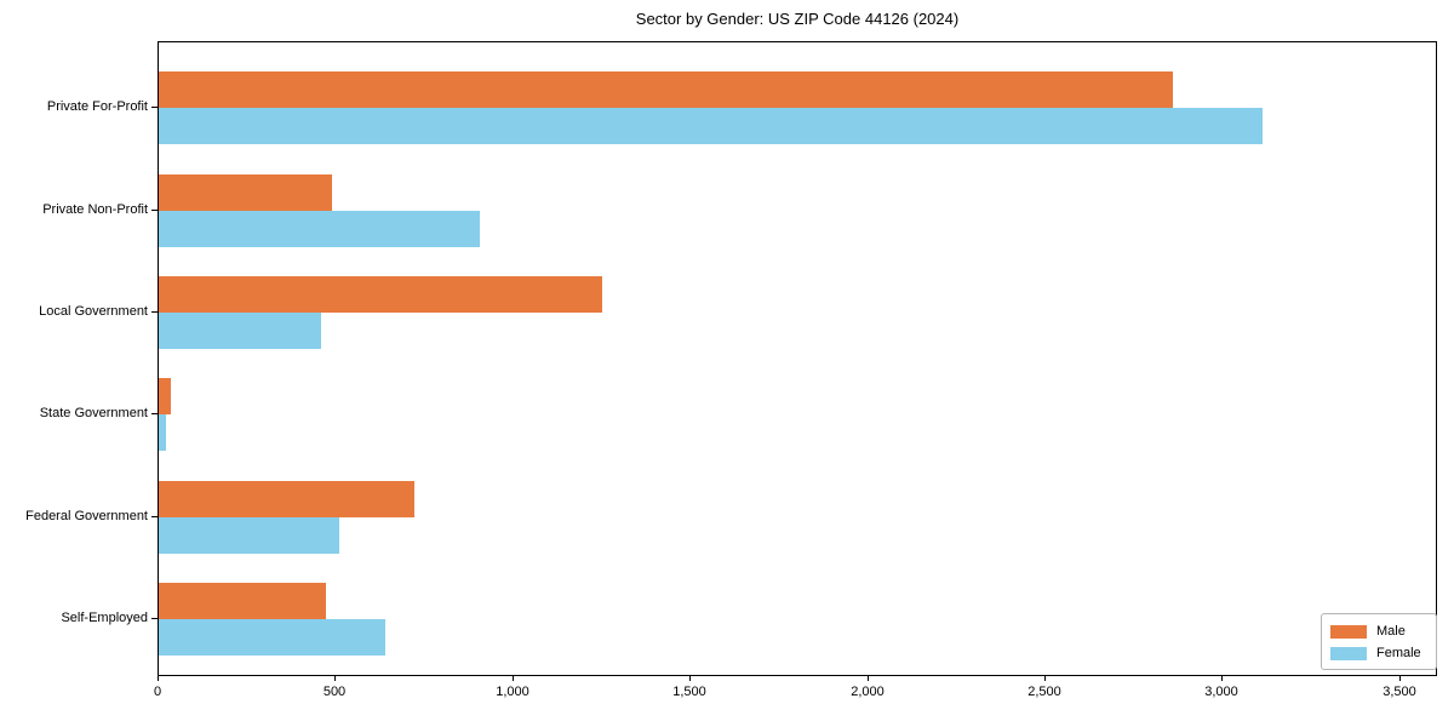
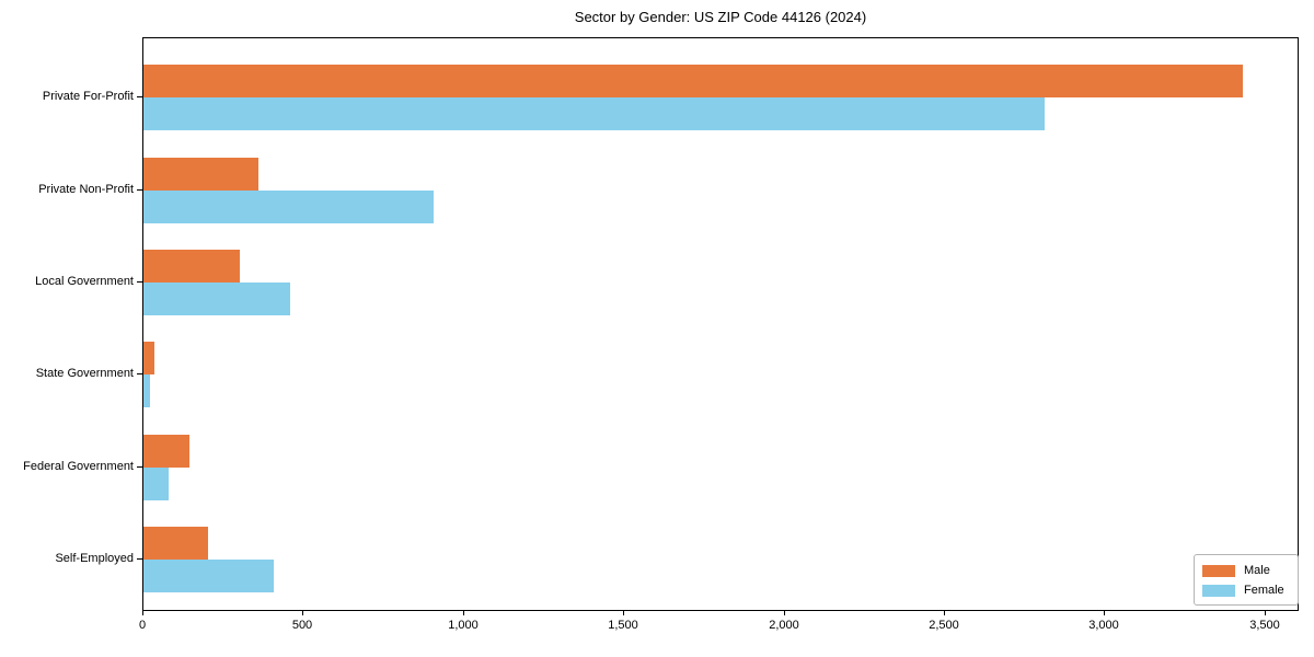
Male/Private For-Profit: 2860 -> 3430
Female/Private For-Profit: 3110 -> 2810
Male/Private Non-Profit: 490 -> 360
Male/Local Government: 1250 -> 300
Male/Federal Government: 720 -> 140
Female/Federal Government: 510 -> 80
Male/Self-Employed: 470 -> 200
Female/Self-Employed: 640 -> 410
